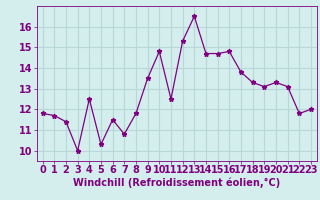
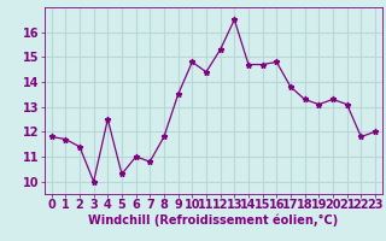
6: 11.5 -> 11.0
11: 12.5 -> 14.4
